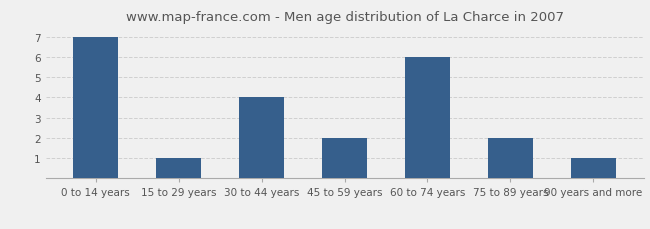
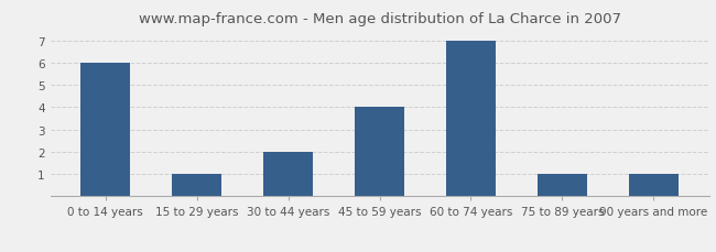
0 to 14 years: 7 -> 6
30 to 44 years: 4 -> 2
45 to 59 years: 2 -> 4
60 to 74 years: 6 -> 7
75 to 89 years: 2 -> 1
